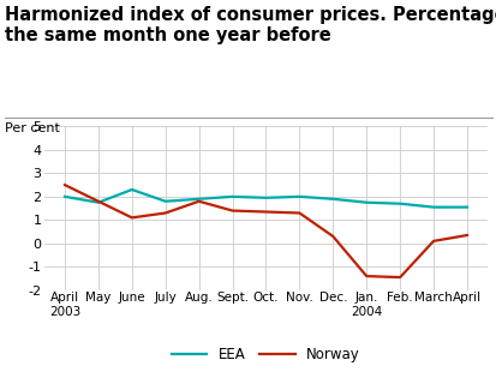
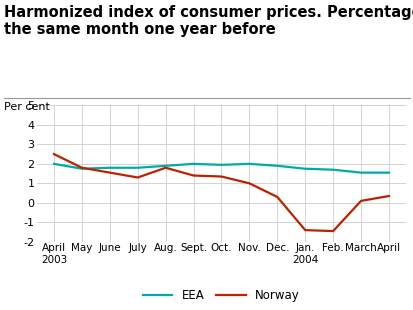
EEA/June: 2.3 -> 1.8
Norway/June: 1.1 -> 1.6
Norway/Nov.: 1.3 -> 1.0
